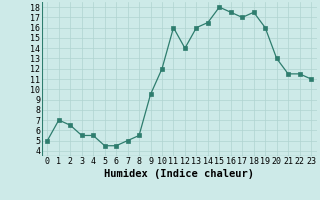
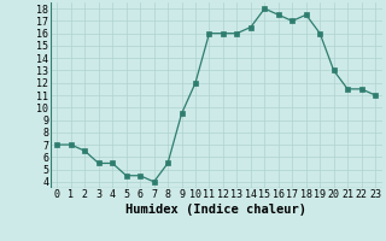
0: 5.0 -> 7.0
7: 5.0 -> 4.0
12: 14.0 -> 16.0
